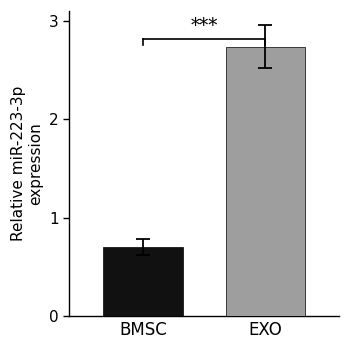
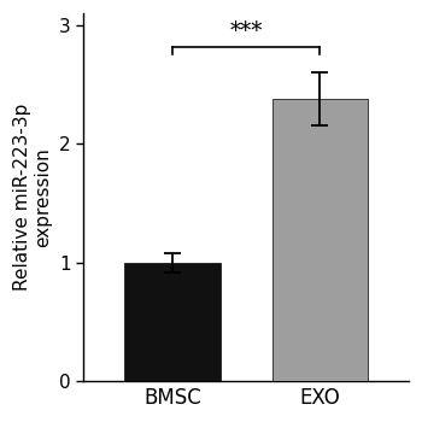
BMSC: 0.70 -> 1.00
EXO: 2.74 -> 2.38
